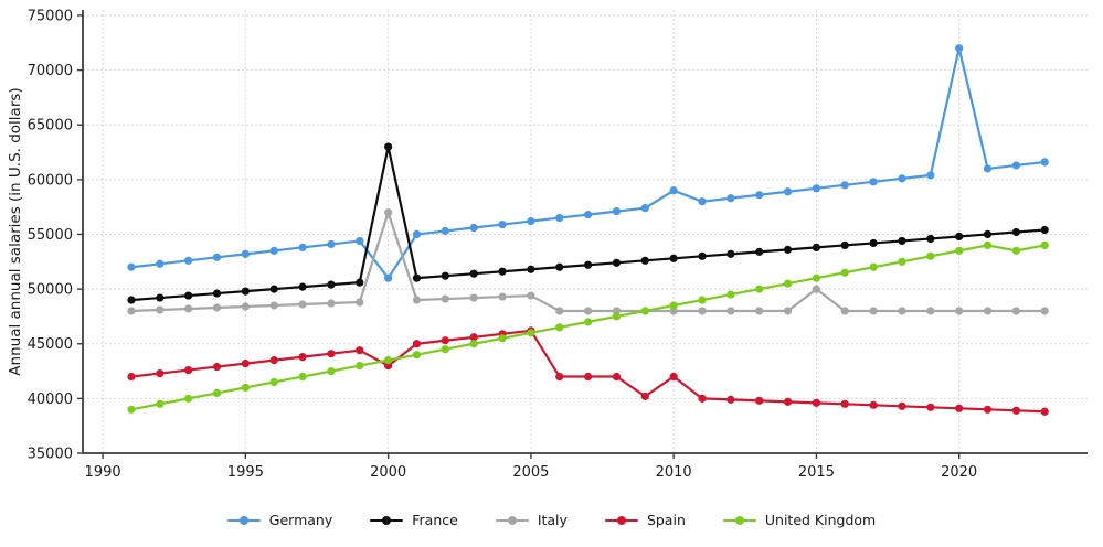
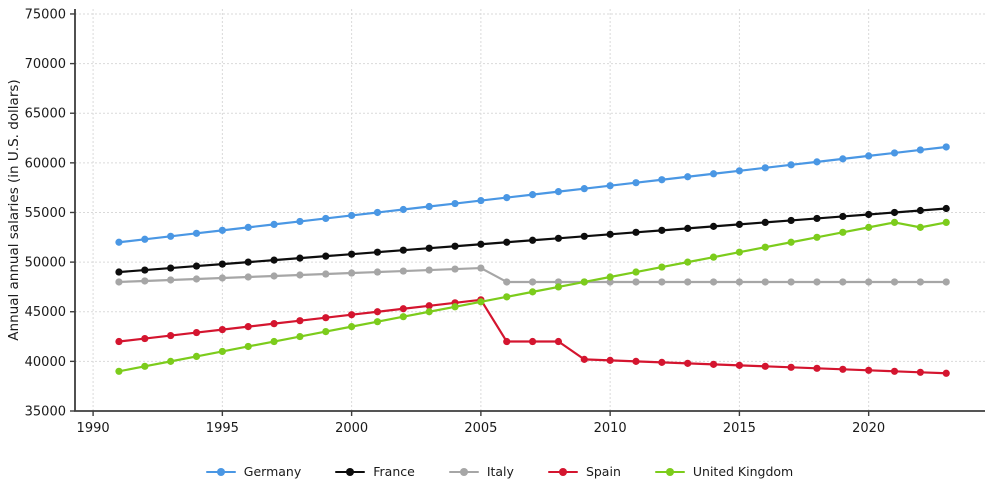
Germany/2000: 51000 -> 55000
France/2000: 63000 -> 51000
Italy/2000: 57000 -> 49000
Spain/2000: 43000 -> 45000
Germany/2010: 59000 -> 58000
Spain/2010: 42000 -> 40000
Italy/2015: 50000 -> 48000
Germany/2020: 72000 -> 61000
